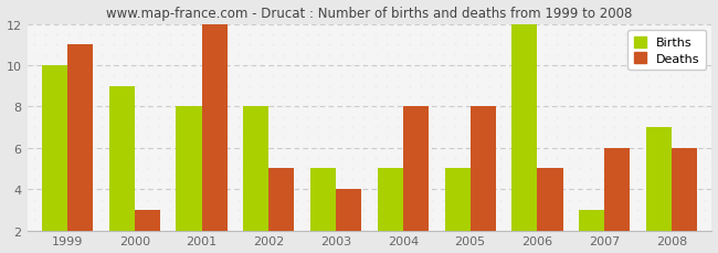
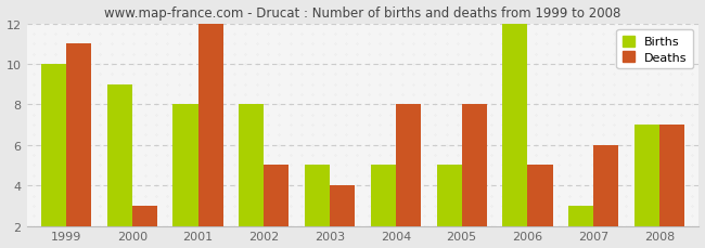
Deaths/2008: 6 -> 7
